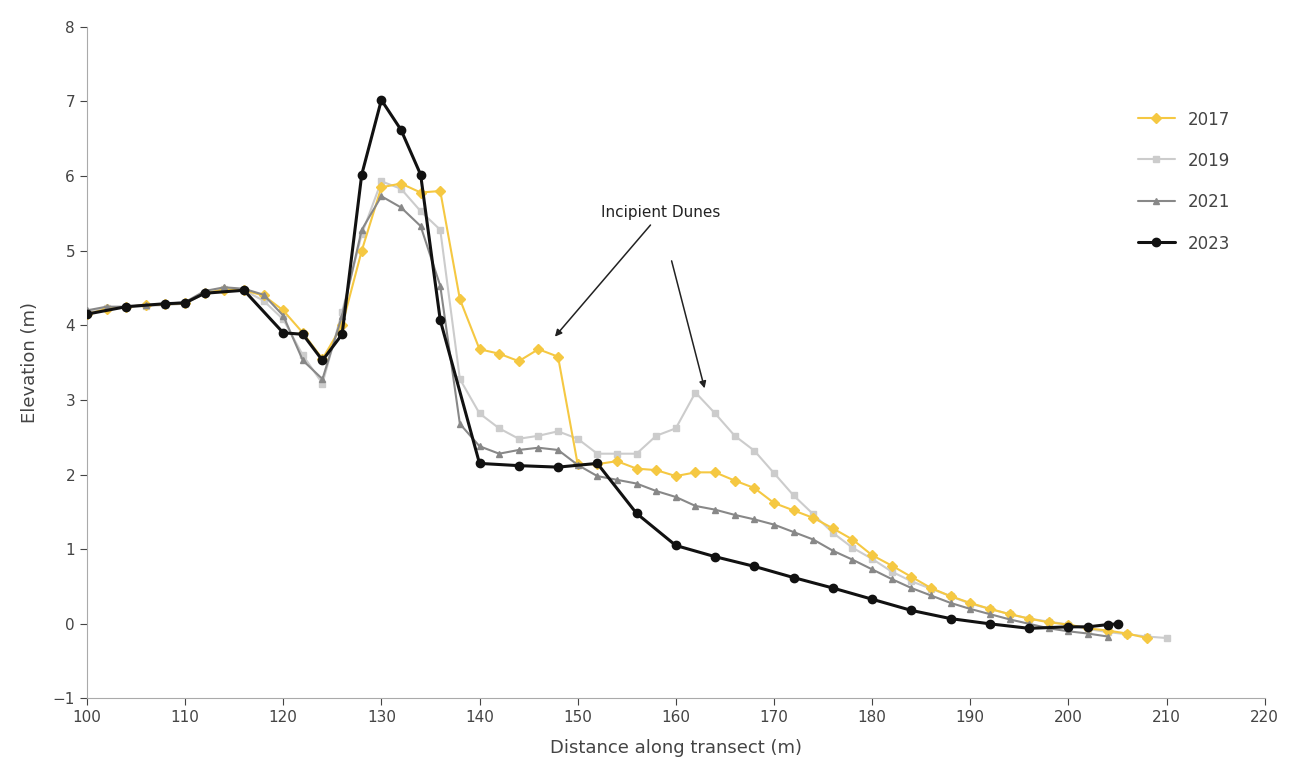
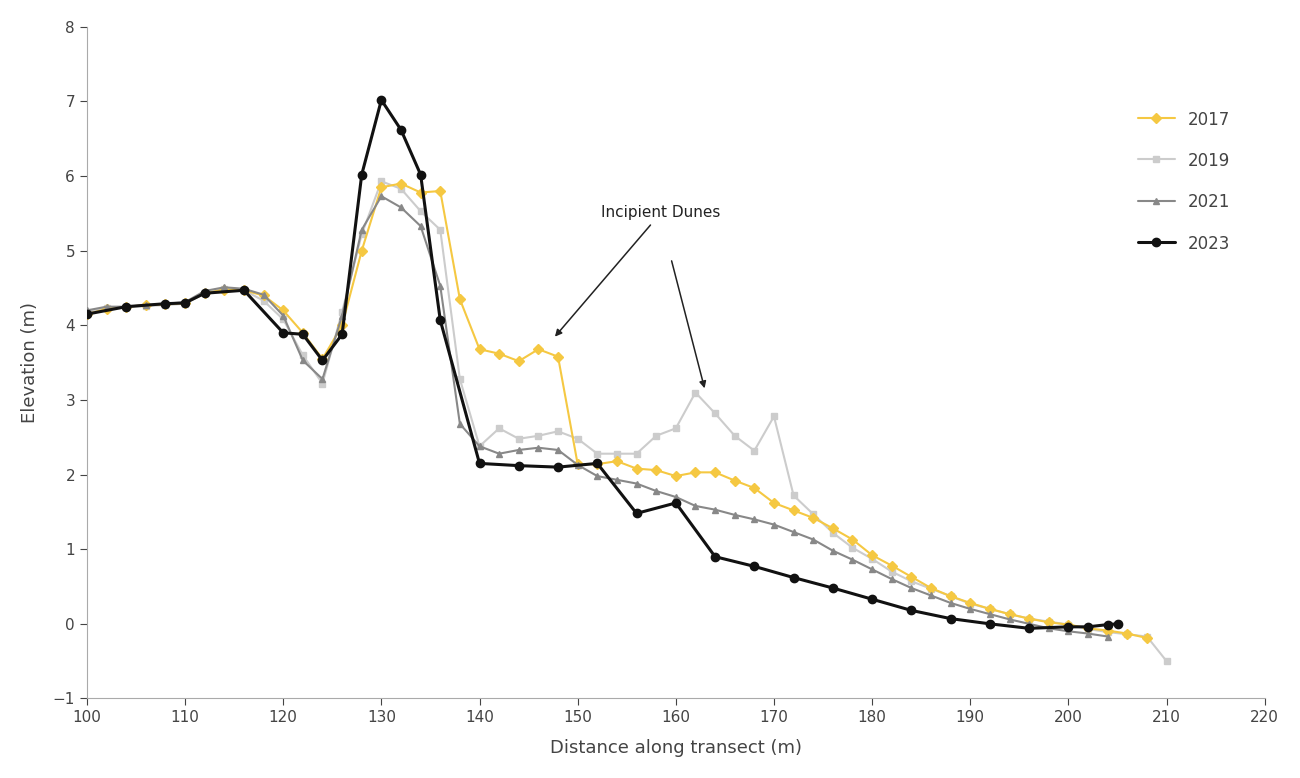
2019/140: 2.82 -> 2.38
2023/160: 1.05 -> 1.62
2019/170: 2.02 -> 2.78
2019/210: -0.19 -> -0.50
